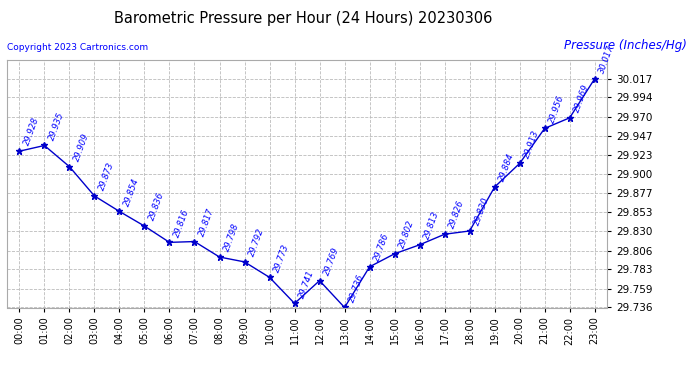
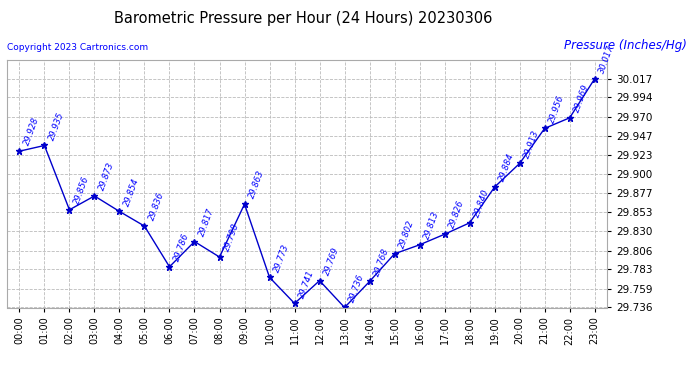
02:00: 29.909 -> 29.856
06:00: 29.816 -> 29.786
09:00: 29.792 -> 29.863
14:00: 29.786 -> 29.768
18:00: 29.830 -> 29.840
